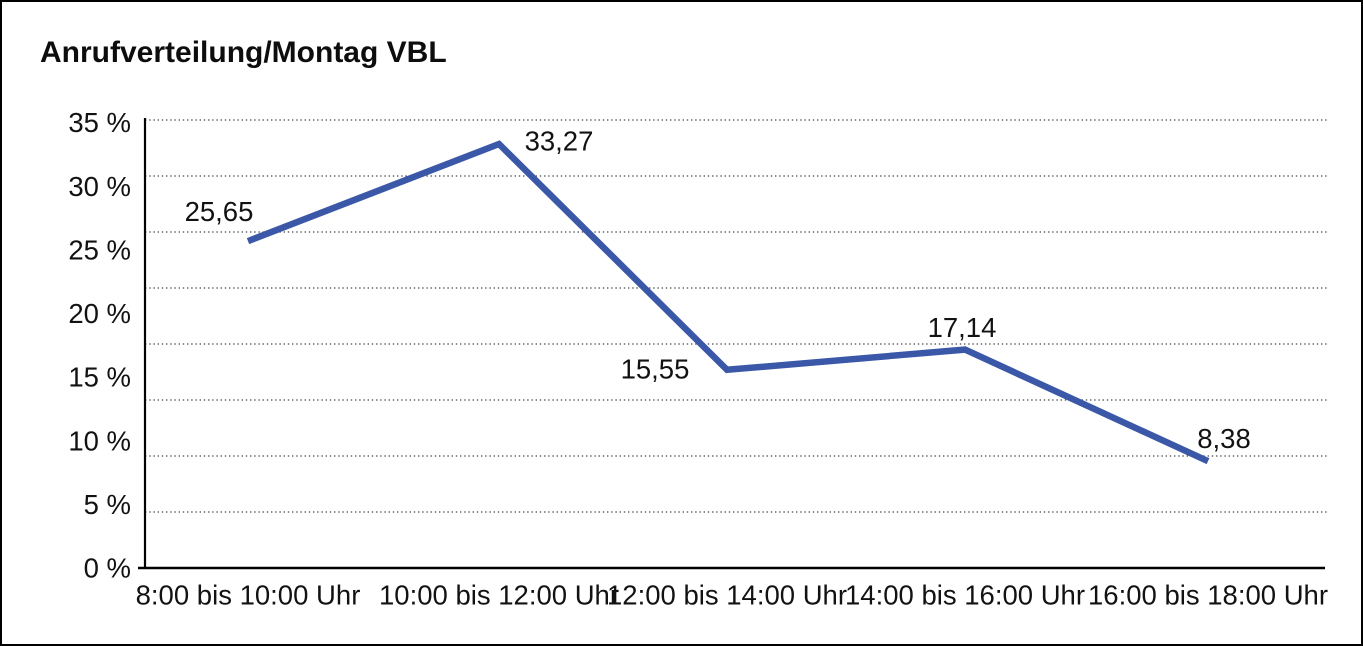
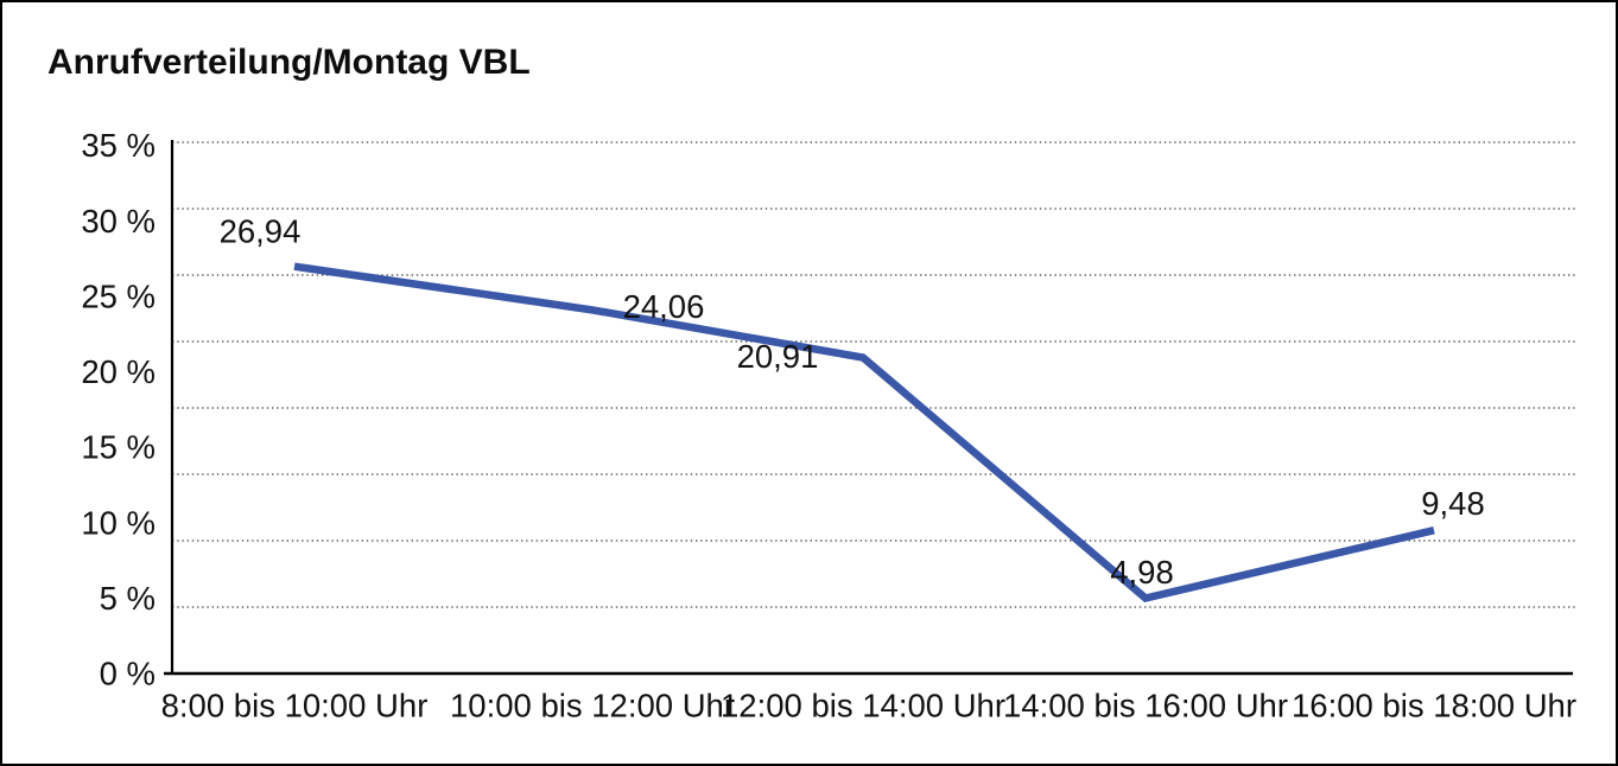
8:00 bis 10:00 Uhr: 25,65 -> 26,94
10:00 bis 12:00 Uhr: 33,27 -> 24,06
12:00 bis 14:00 Uhr: 15,55 -> 20,91
14:00 bis 16:00 Uhr: 17,14 -> 4,98
16:00 bis 18:00 Uhr: 8,38 -> 9,48
